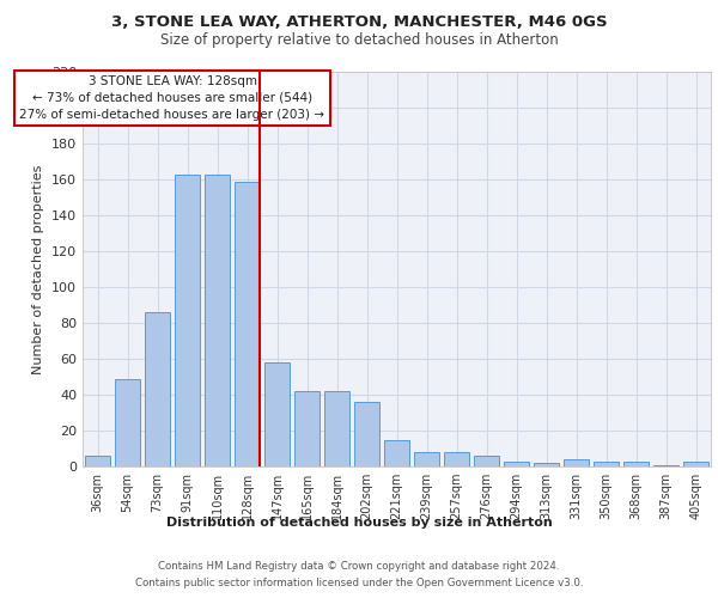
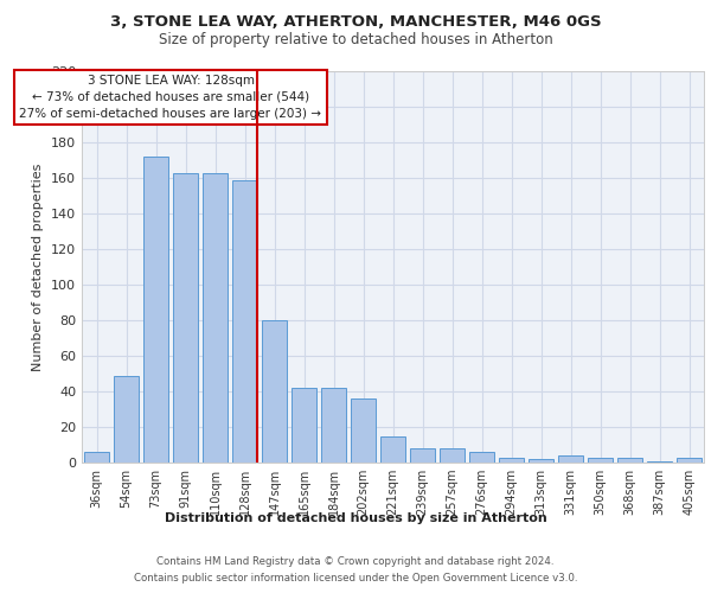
73sqm: 86 -> 172
147sqm: 58 -> 80
